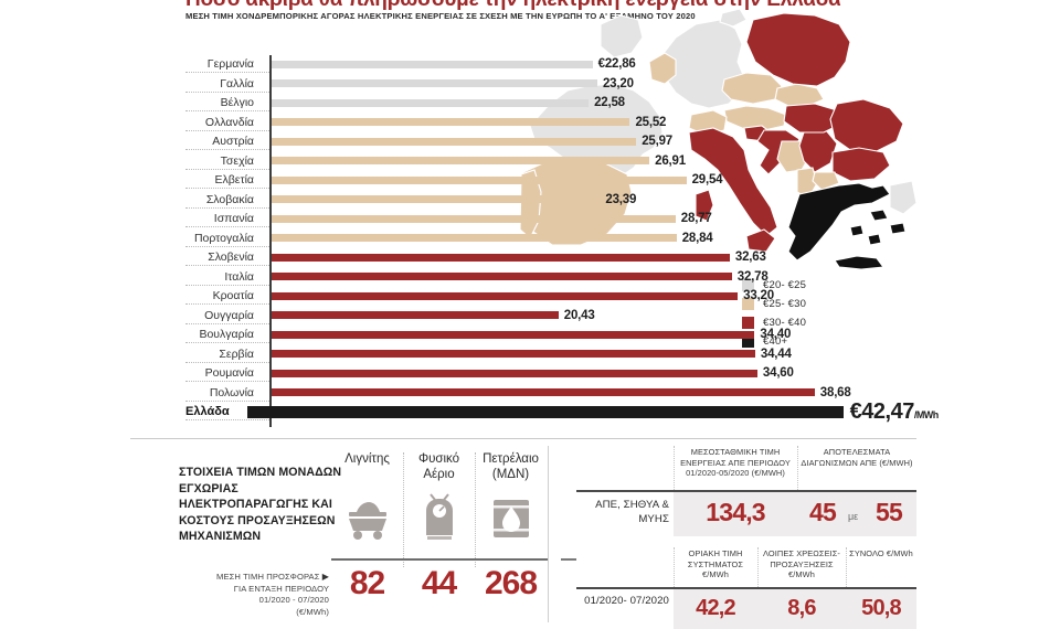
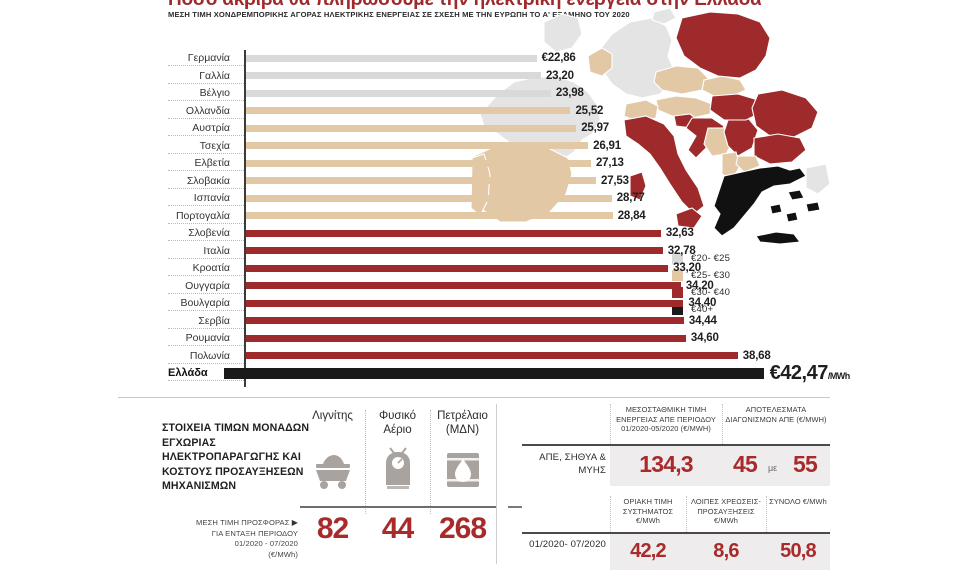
Βέλγιο: 22,58 -> 23,98
Ελβετία: 29,54 -> 27,13
Σλοβακία: 23,39 -> 27,53
Ουγγαρία: 20,43 -> 34,20
